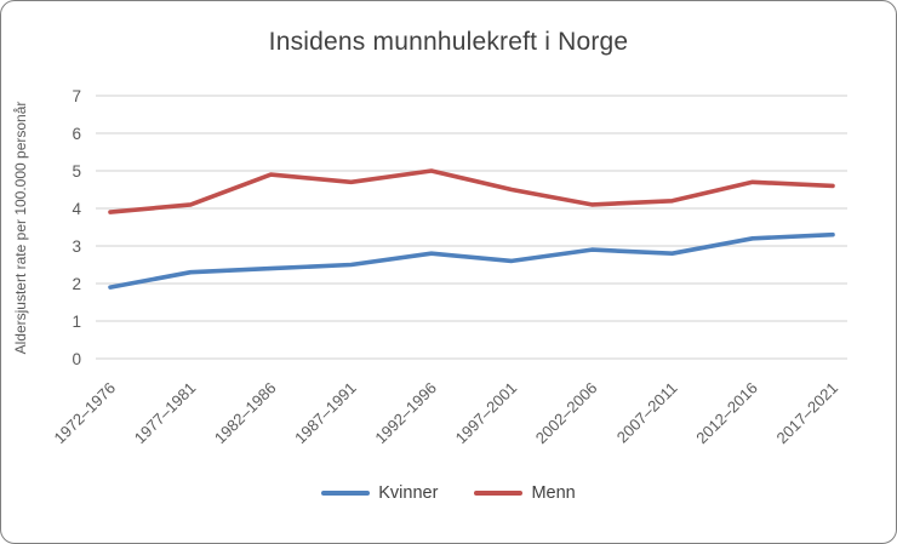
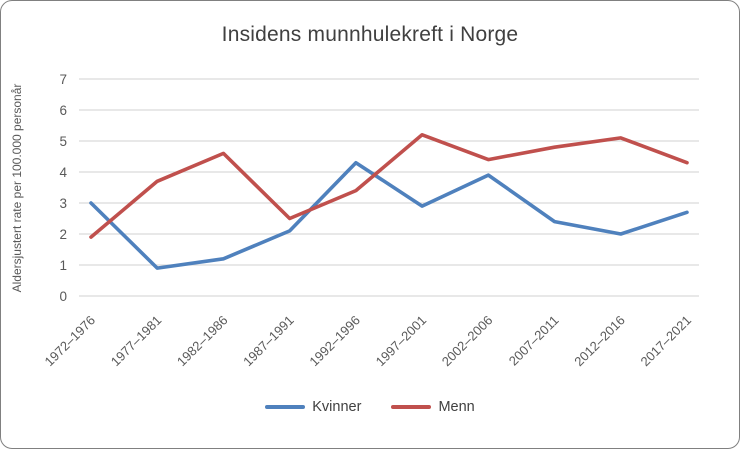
Kvinner/1972–1976: 1.9 -> 3.0
Menn/1972–1976: 3.9 -> 1.9
Kvinner/1977–1981: 2.3 -> 0.9
Menn/1977–1981: 4.1 -> 3.7
Kvinner/1982–1986: 2.4 -> 1.2
Menn/1982–1986: 4.9 -> 4.6
Kvinner/1987–1991: 2.5 -> 2.1
Menn/1987–1991: 4.7 -> 2.5
Kvinner/1992–1996: 2.8 -> 4.3
Menn/1992–1996: 5.0 -> 3.4
Kvinner/1997–2001: 2.6 -> 2.9
Menn/1997–2001: 4.5 -> 5.2
Kvinner/2002–2006: 2.9 -> 3.9
Menn/2002–2006: 4.1 -> 4.4
Kvinner/2007–2011: 2.8 -> 2.4
Menn/2007–2011: 4.2 -> 4.8
Kvinner/2012–2016: 3.2 -> 2.0
Menn/2012–2016: 4.7 -> 5.1
Kvinner/2017–2021: 3.3 -> 2.7
Menn/2017–2021: 4.6 -> 4.3
